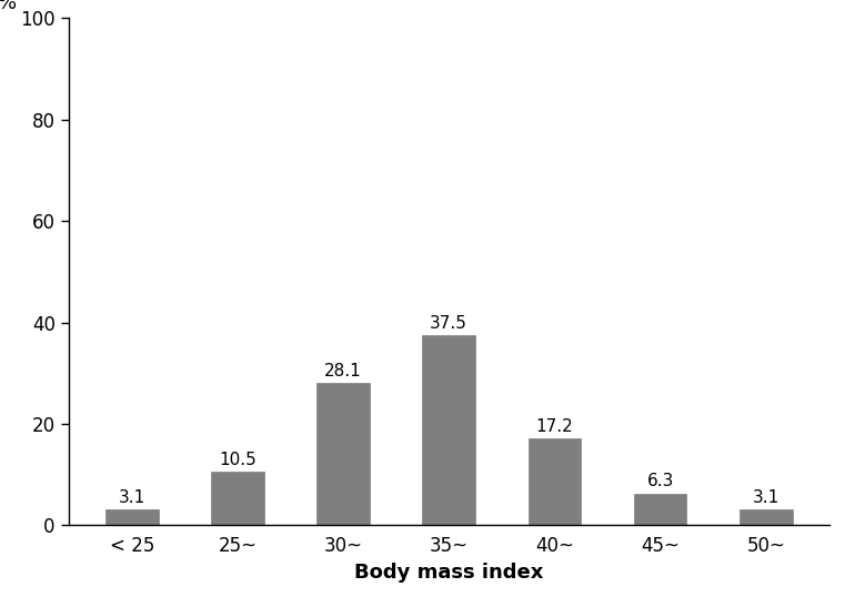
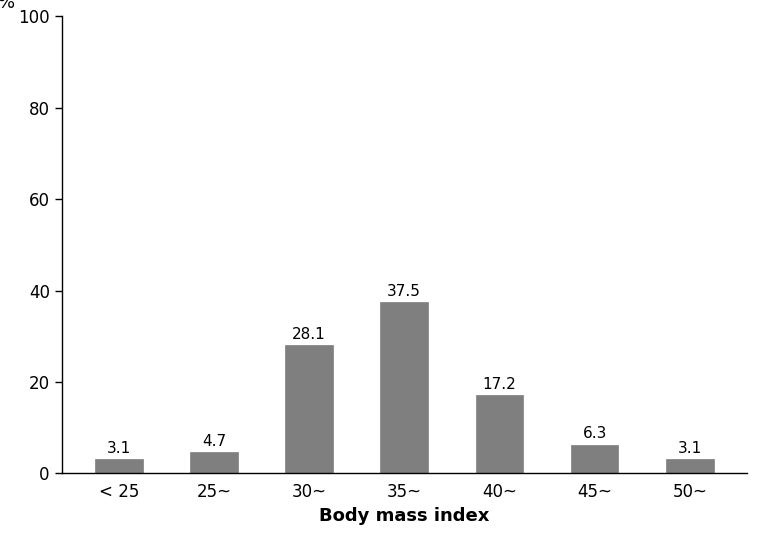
25~: 10.5 -> 4.7
